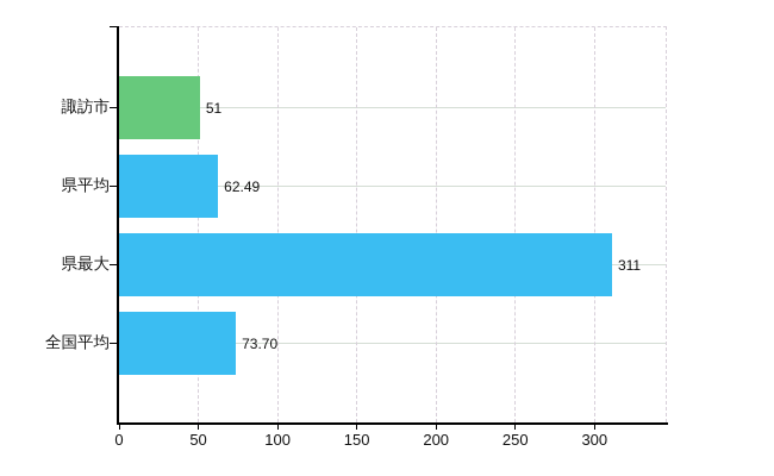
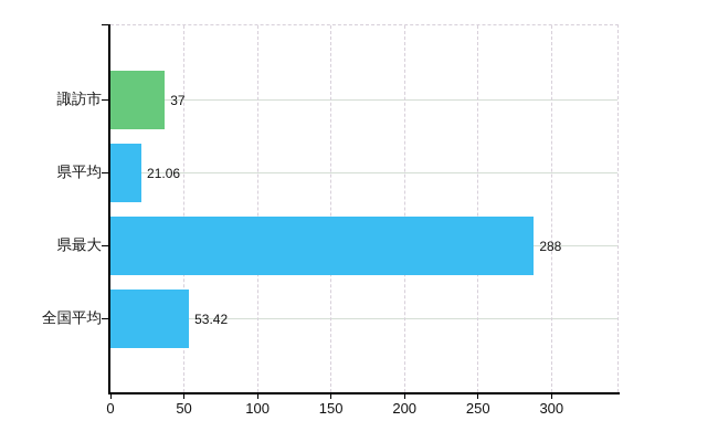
諏訪市: 51 -> 37
県平均: 62.49 -> 21.06
県最大: 311 -> 288
全国平均: 73.70 -> 53.42
